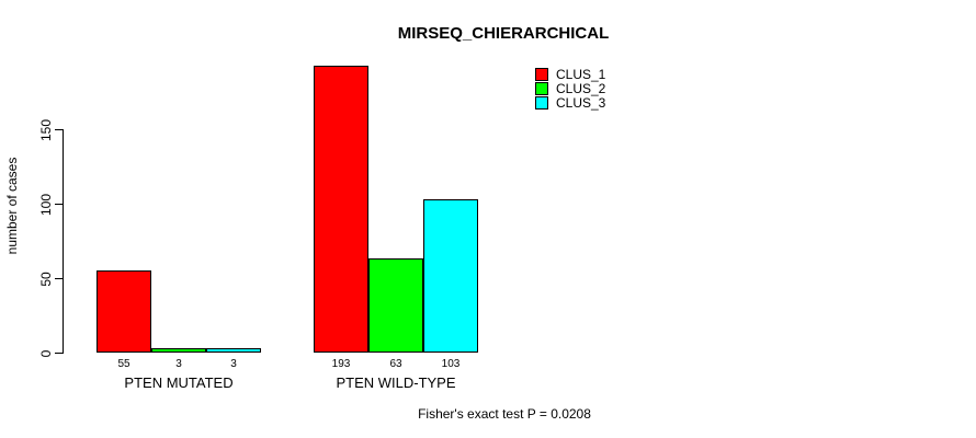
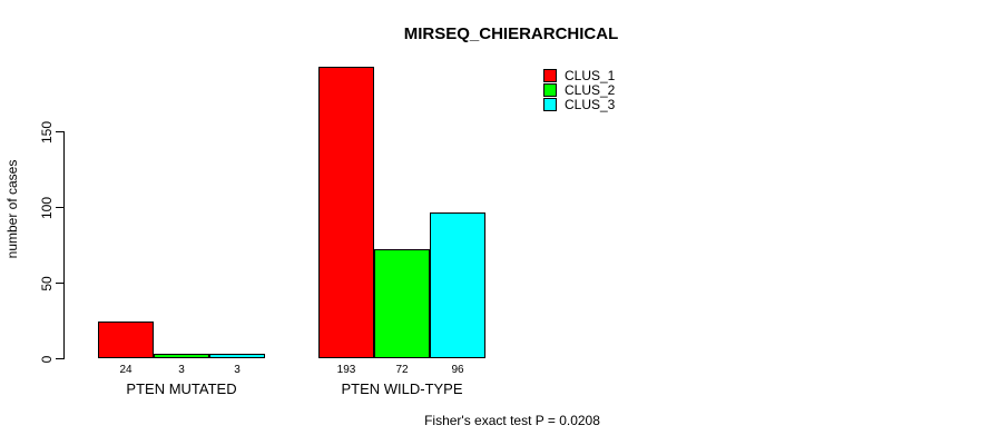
CLUS_1/PTEN MUTATED: 55 -> 24
CLUS_2/PTEN WILD-TYPE: 63 -> 72
CLUS_3/PTEN WILD-TYPE: 103 -> 96
